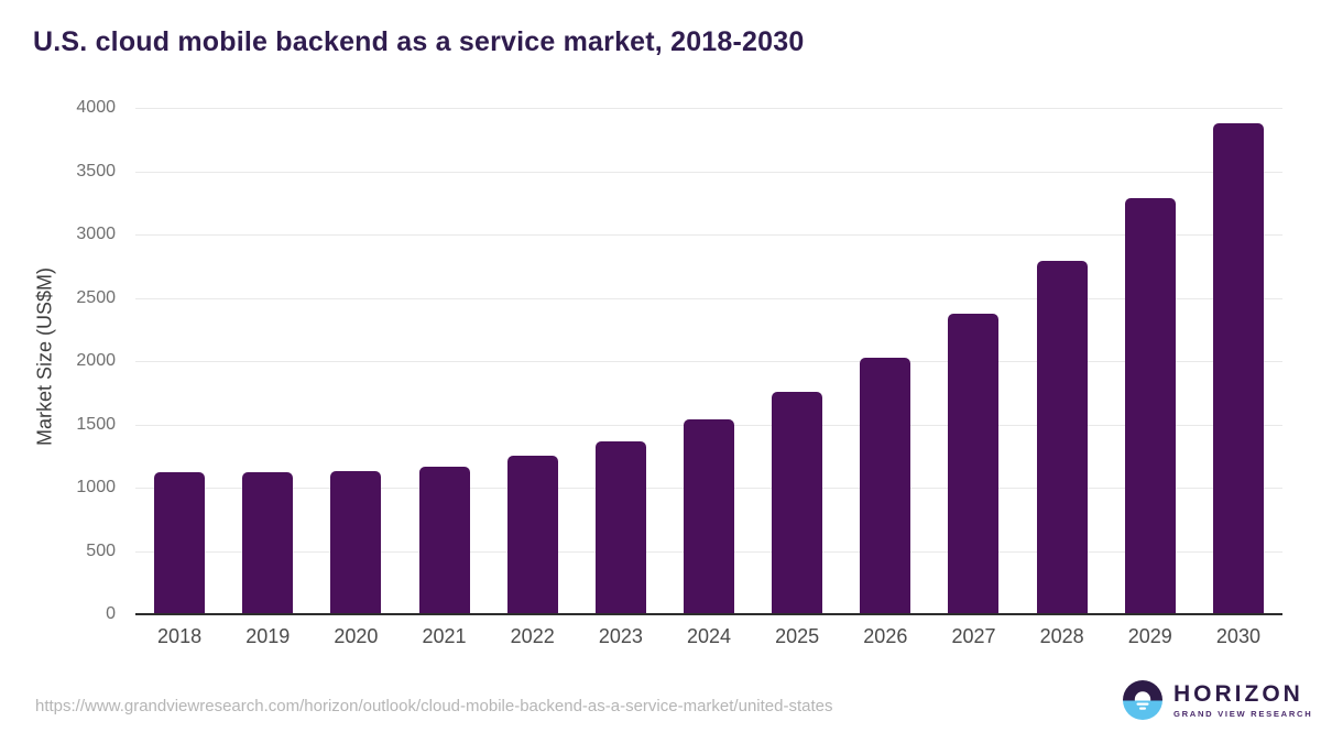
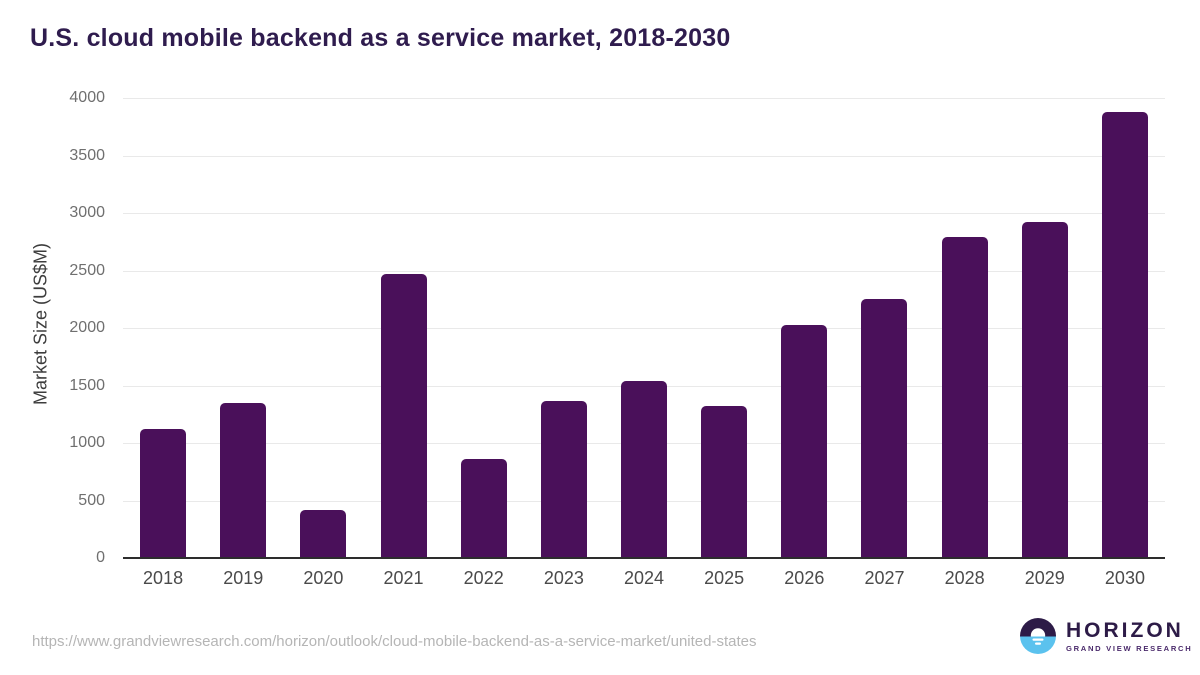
2019: 1120 -> 1350
2020: 1130 -> 420
2021: 1160 -> 2470
2022: 1250 -> 860
2025: 1760 -> 1320
2027: 2370 -> 2250
2029: 3290 -> 2920
